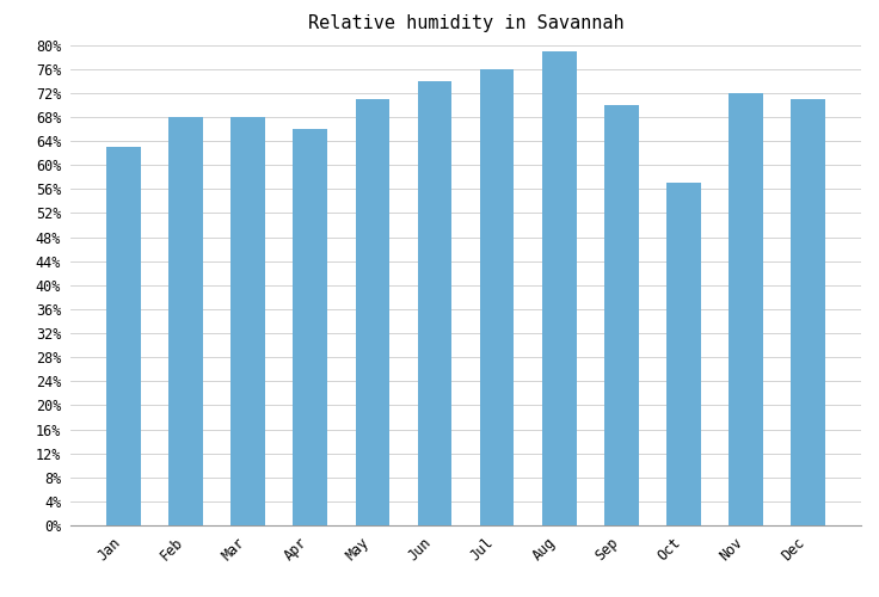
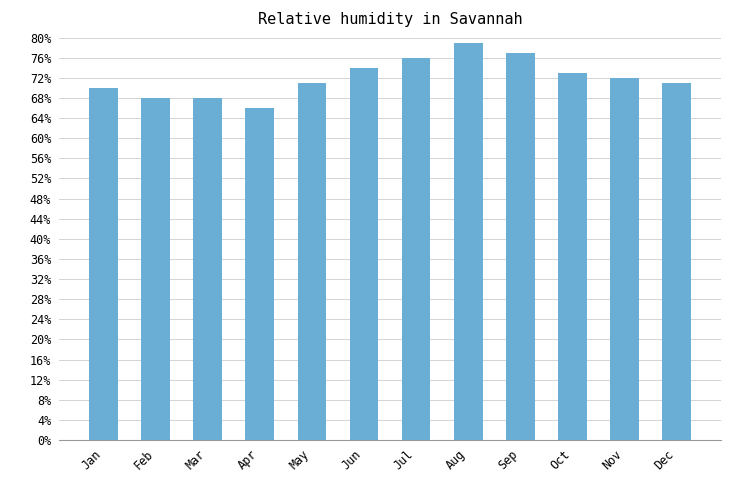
Jan: 63% -> 70%
Sep: 70% -> 77%
Oct: 57% -> 73%
